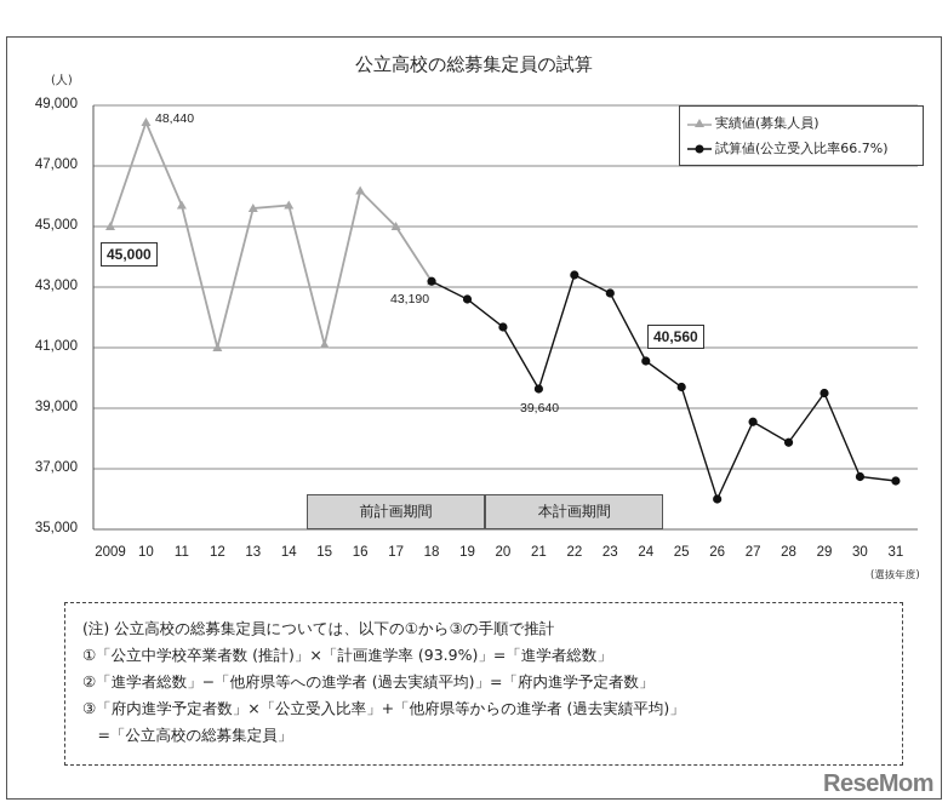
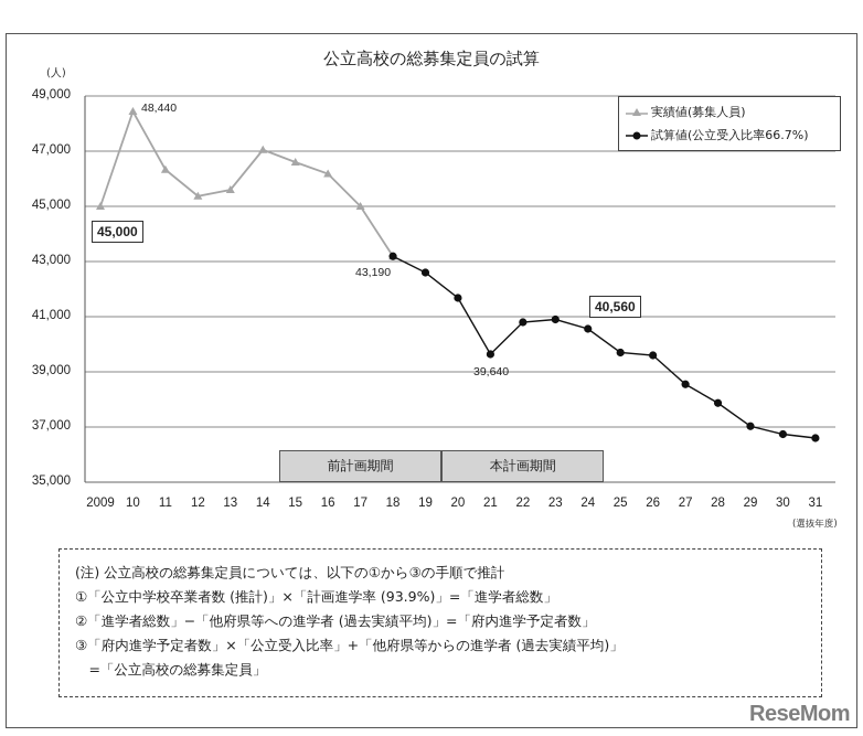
実績値(募集人員)/11: 45700 -> 46300
実績値(募集人員)/12: 41000 -> 45400
実績値(募集人員)/14: 45700 -> 47000
実績値(募集人員)/15: 41100 -> 46600
試算値(公立受入比率66.7%)/22: 43400 -> 40800
試算値(公立受入比率66.7%)/23: 42800 -> 40900
試算値(公立受入比率66.7%)/26: 36000 -> 39600
試算値(公立受入比率66.7%)/29: 39500 -> 37000
